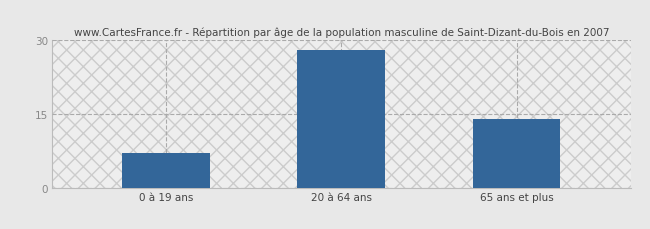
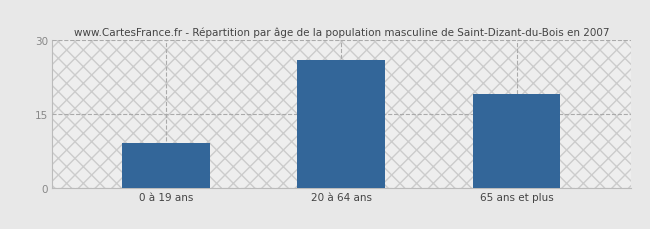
0 à 19 ans: 7 -> 9
20 à 64 ans: 28 -> 26
65 ans et plus: 14 -> 19
